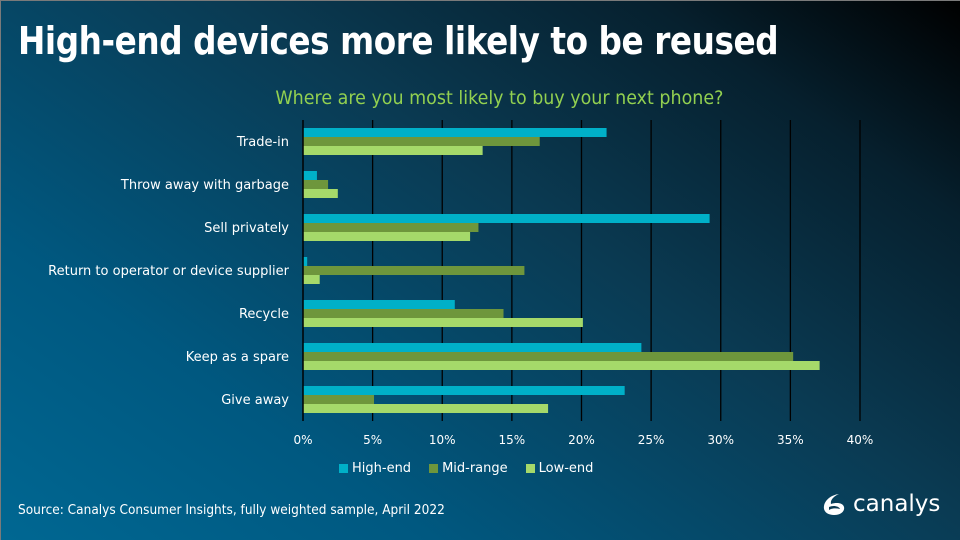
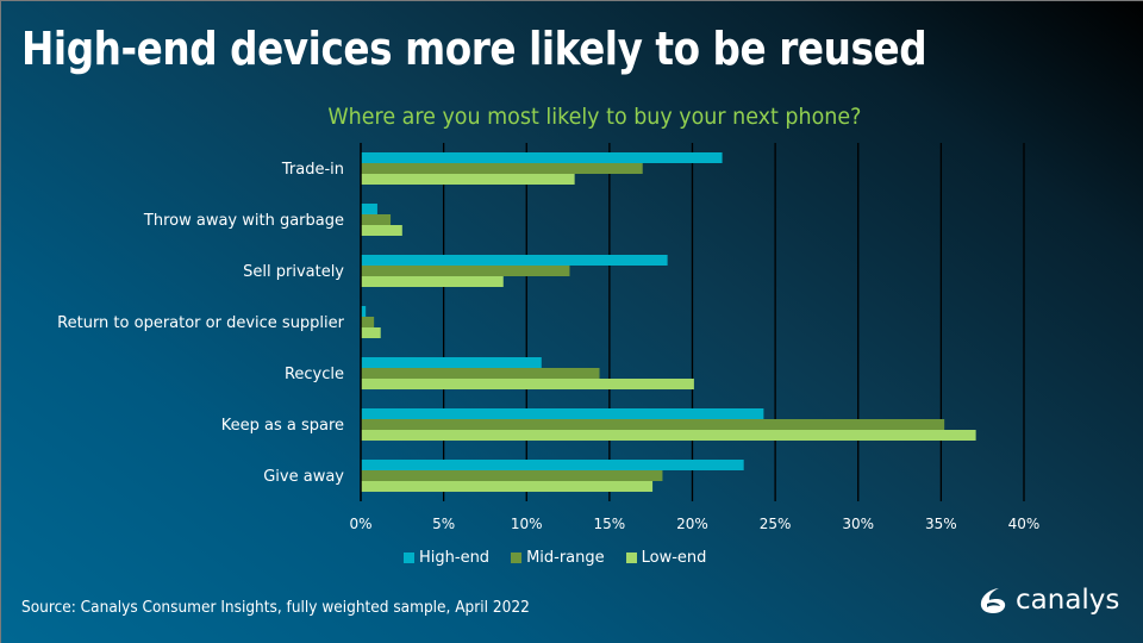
High-end/Sell privately: 29.2% -> 18.5%
Low-end/Sell privately: 12.0% -> 8.6%
Mid-range/Return to operator or device supplier: 15.9% -> 0.8%
Mid-range/Give away: 5.1% -> 18.2%
